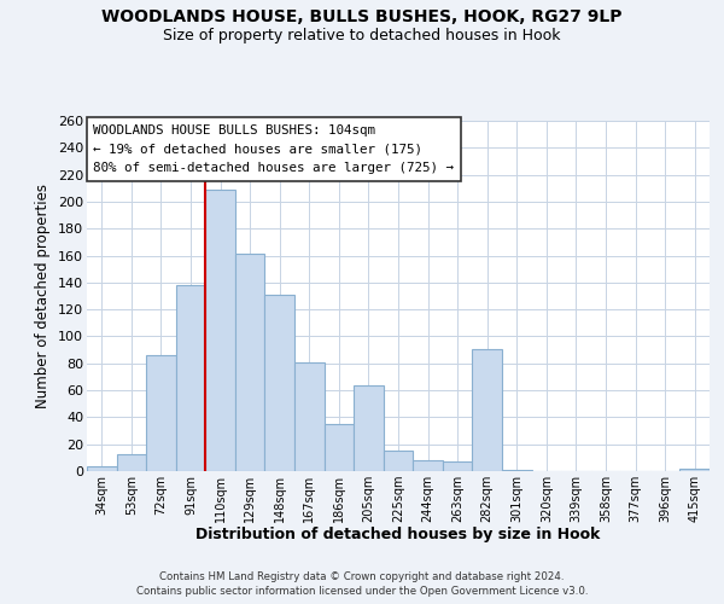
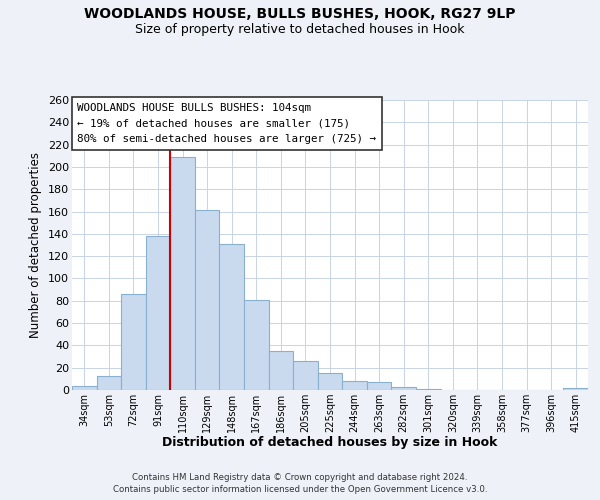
205sqm: 64 -> 26
282sqm: 91 -> 3
